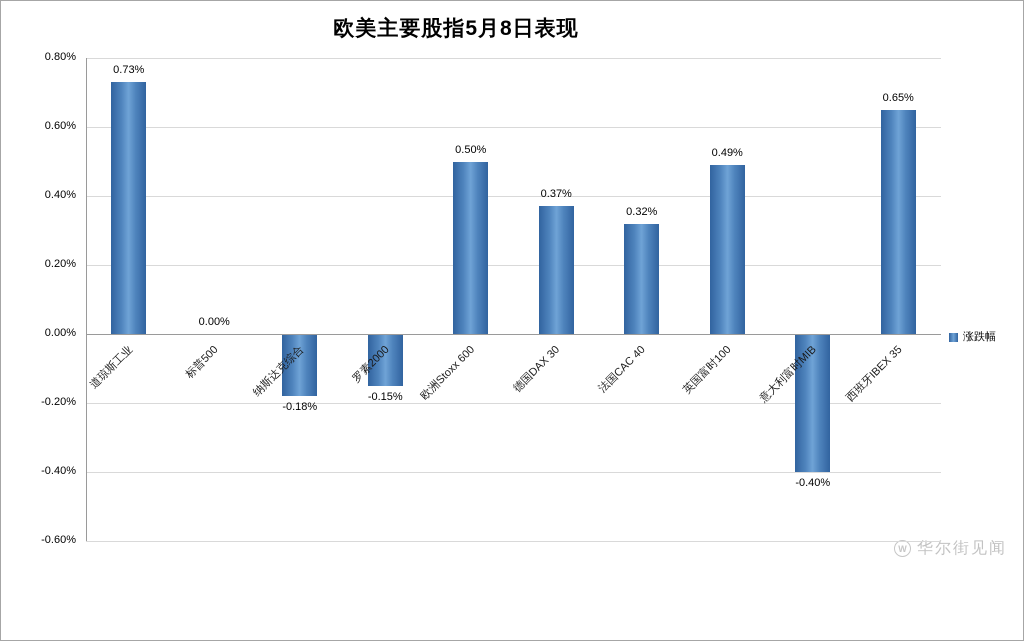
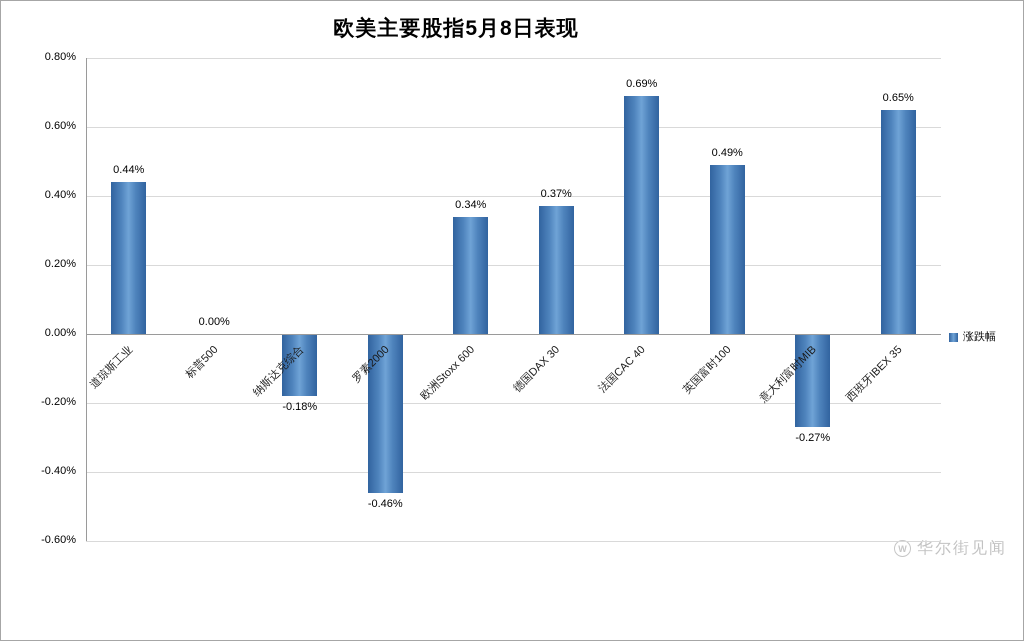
道琼斯工业: 0.73% -> 0.44%
罗素2000: -0.15% -> -0.46%
欧洲Stoxx 600: 0.50% -> 0.34%
法国CAC 40: 0.32% -> 0.69%
意大利富时MIB: -0.40% -> -0.27%
